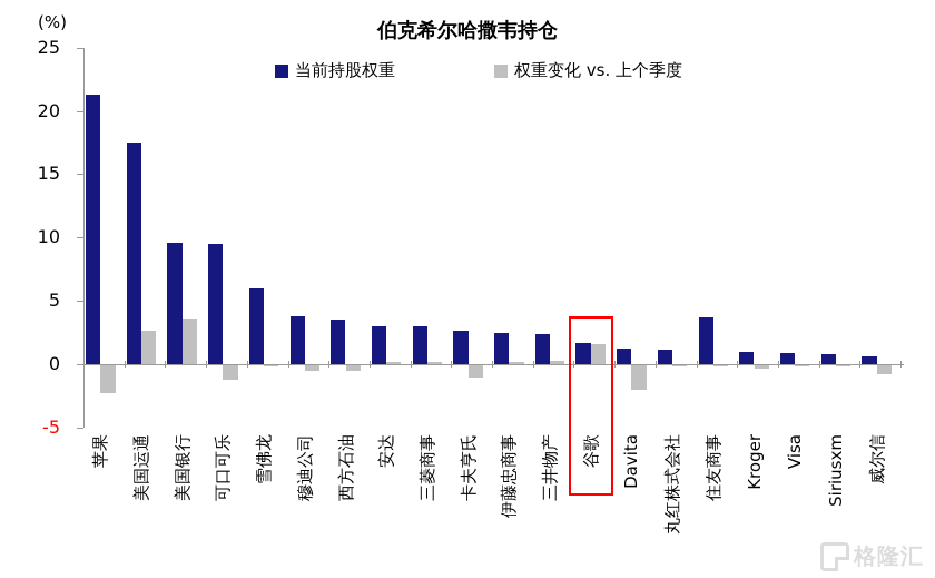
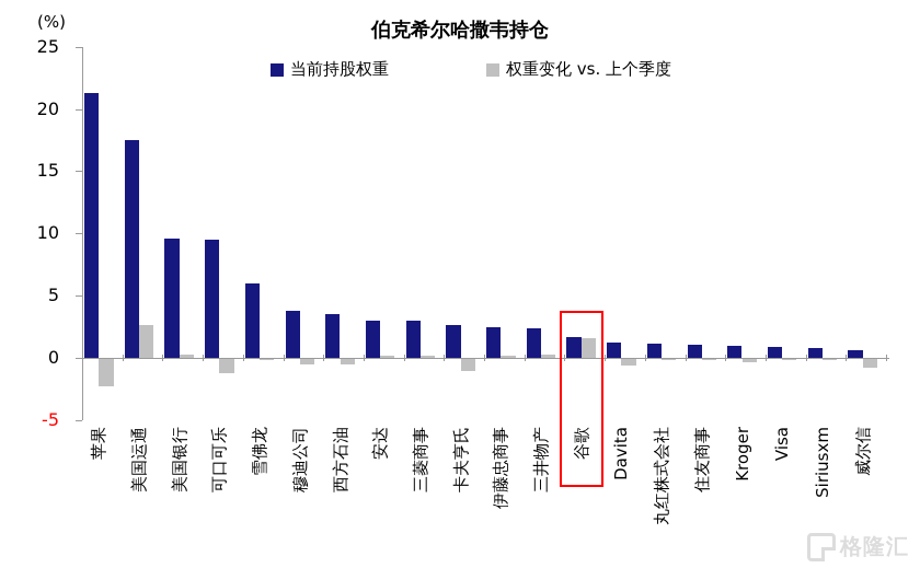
权重变化 vs. 上个季度/美国银行: 3.6 -> 0.3
权重变化 vs. 上个季度/Davita: -1.9 -> -0.5
当前持股权重/住友商事: 3.7 -> 1.1
